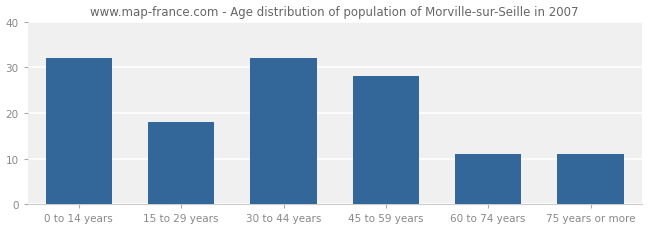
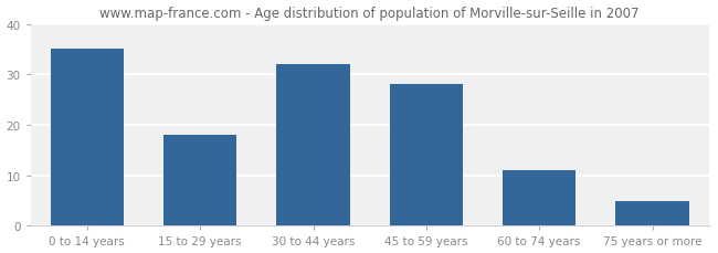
0 to 14 years: 32 -> 35
75 years or more: 11 -> 5
